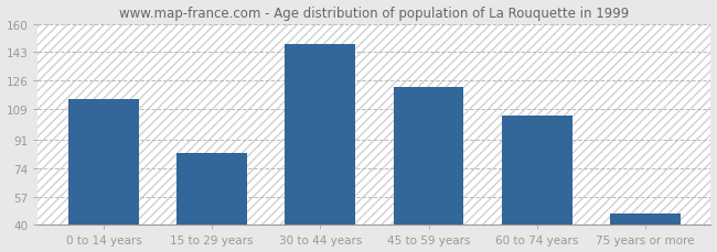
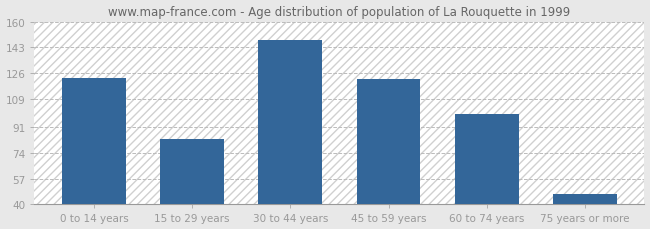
0 to 14 years: 115 -> 123
60 to 74 years: 105 -> 99
